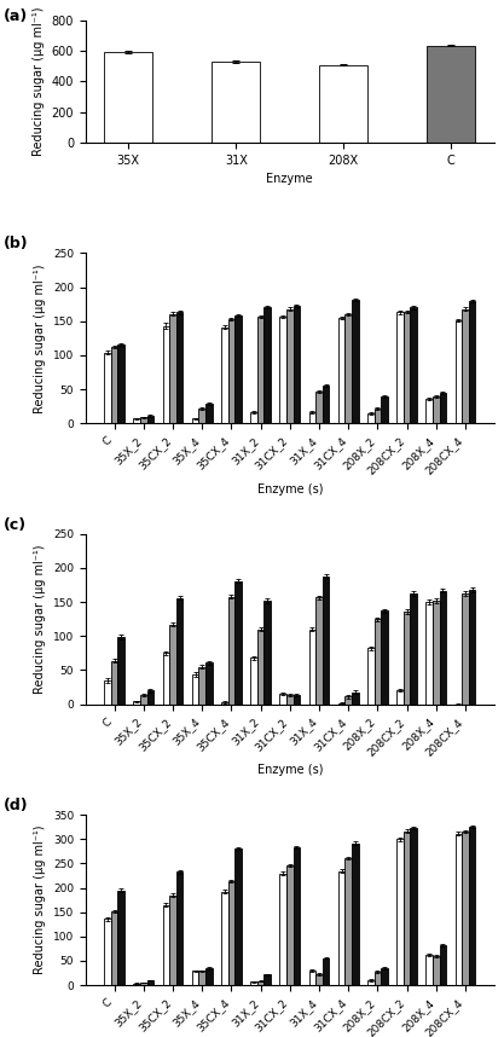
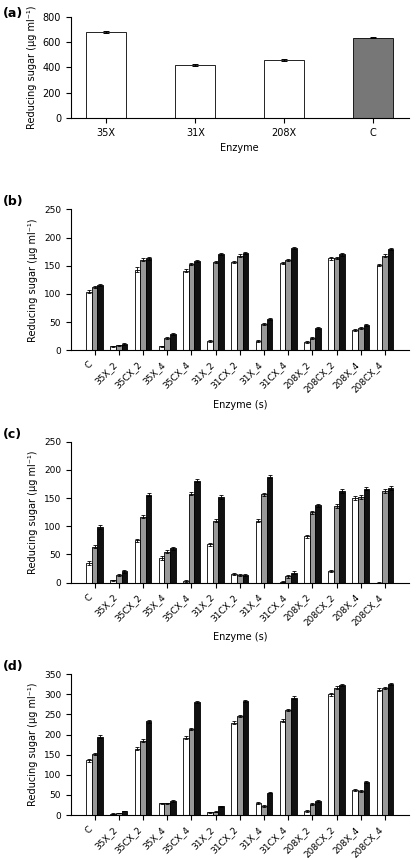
35X: 600 -> 680
31X: 530 -> 420
208X: 510 -> 460
